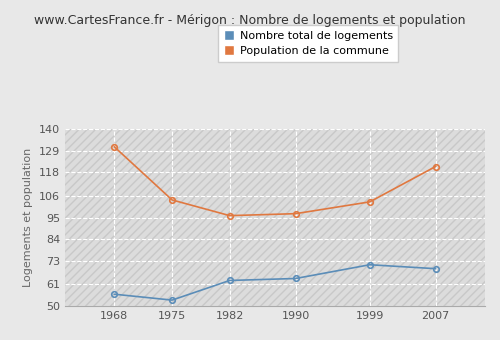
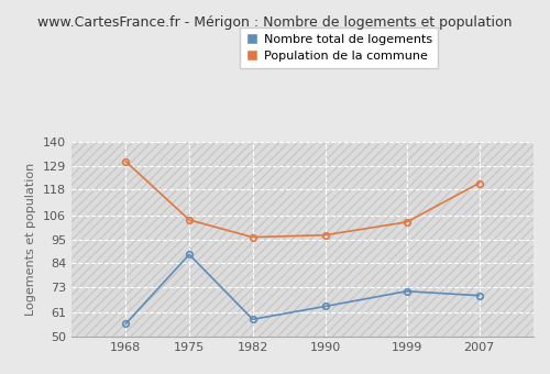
Nombre total de logements/1975: 53 -> 88
Nombre total de logements/1982: 63 -> 58
